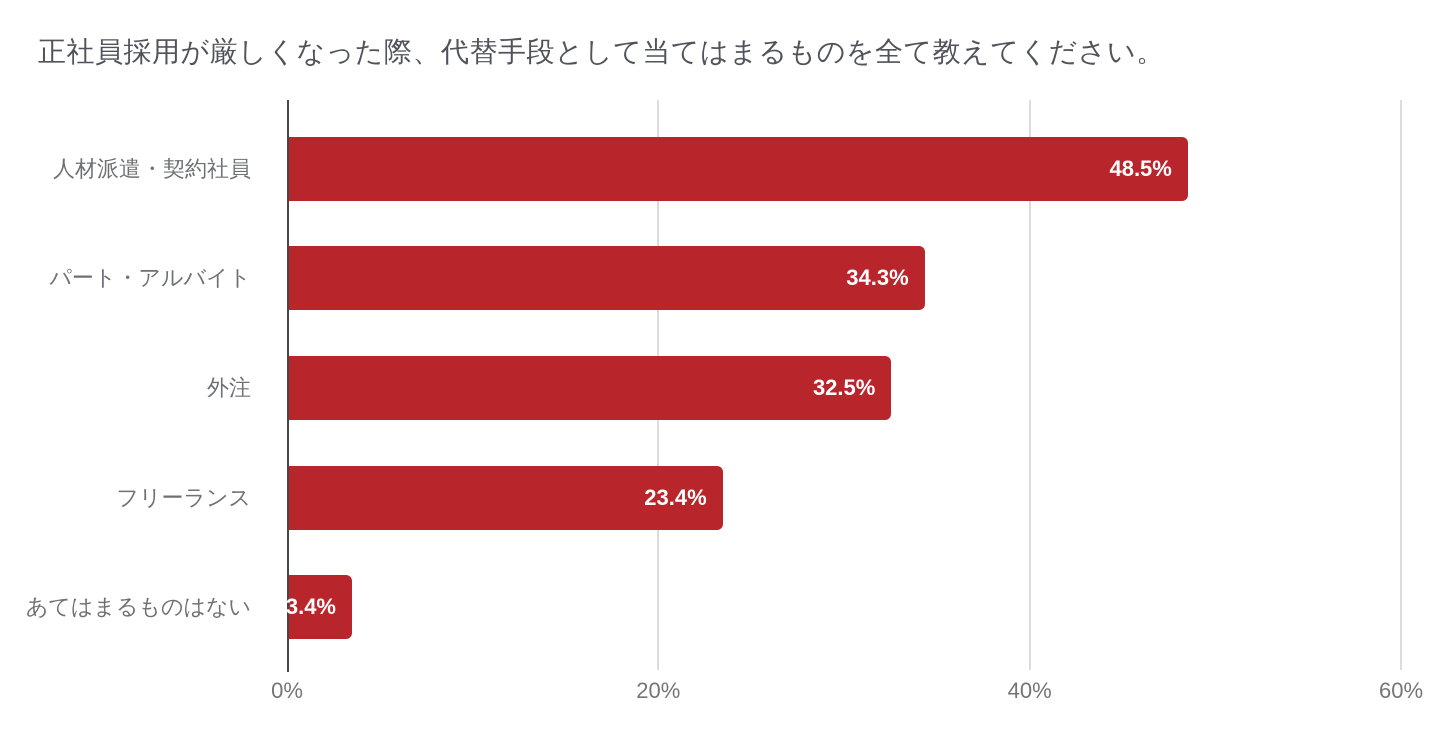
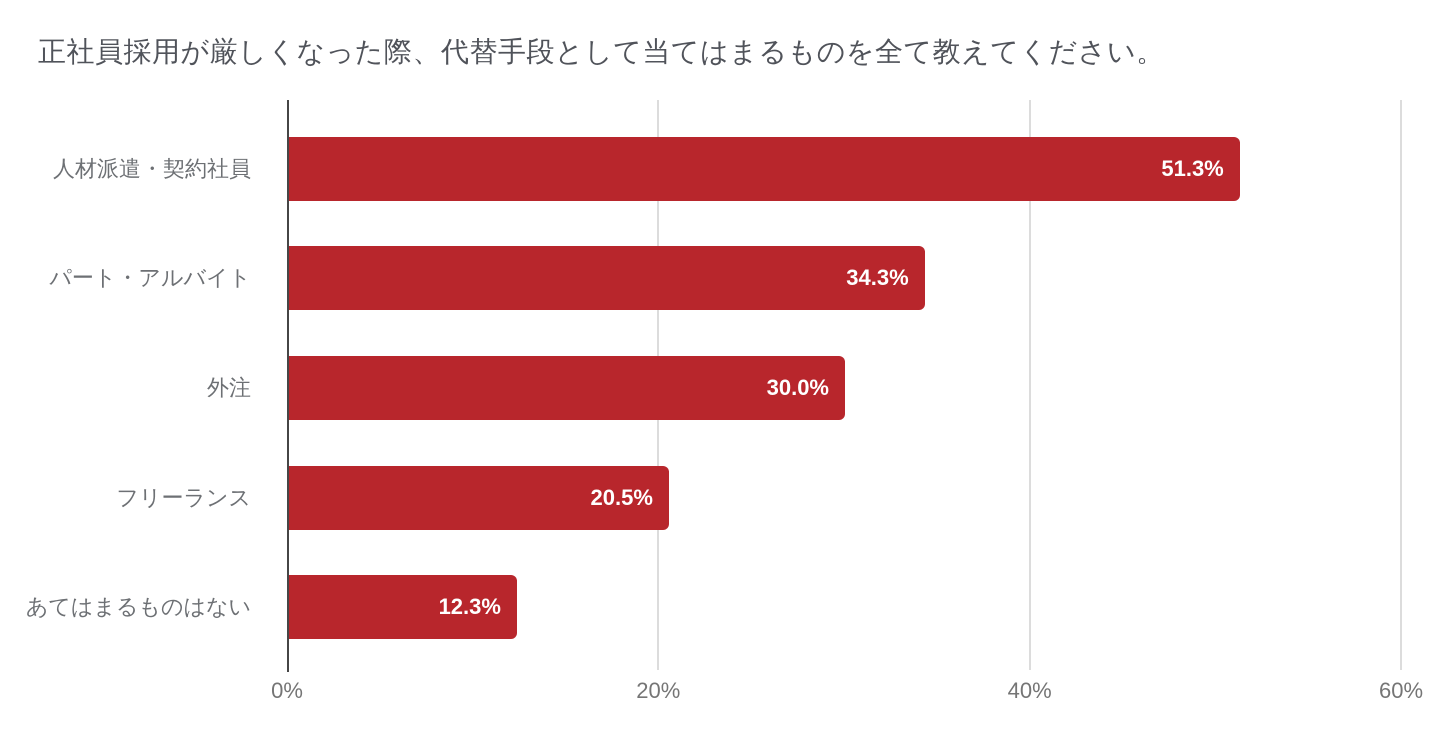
人材派遣・契約社員: 48.5% -> 51.3%
外注: 32.5% -> 30.0%
フリーランス: 23.4% -> 20.5%
あてはまるものはない: 3.4% -> 12.3%
